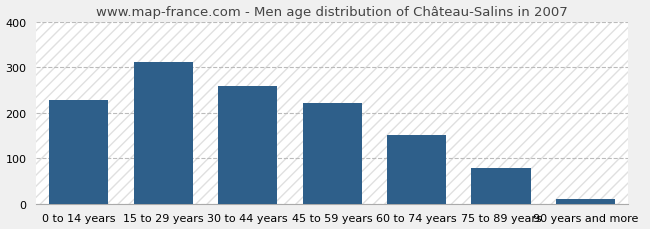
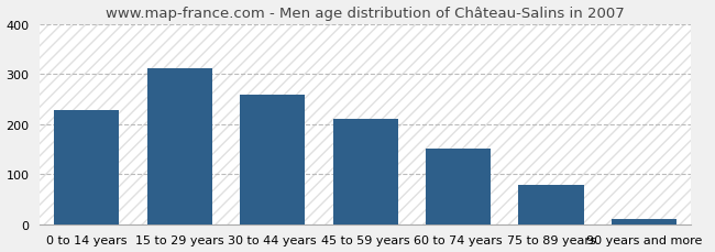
45 to 59 years: 222 -> 210
